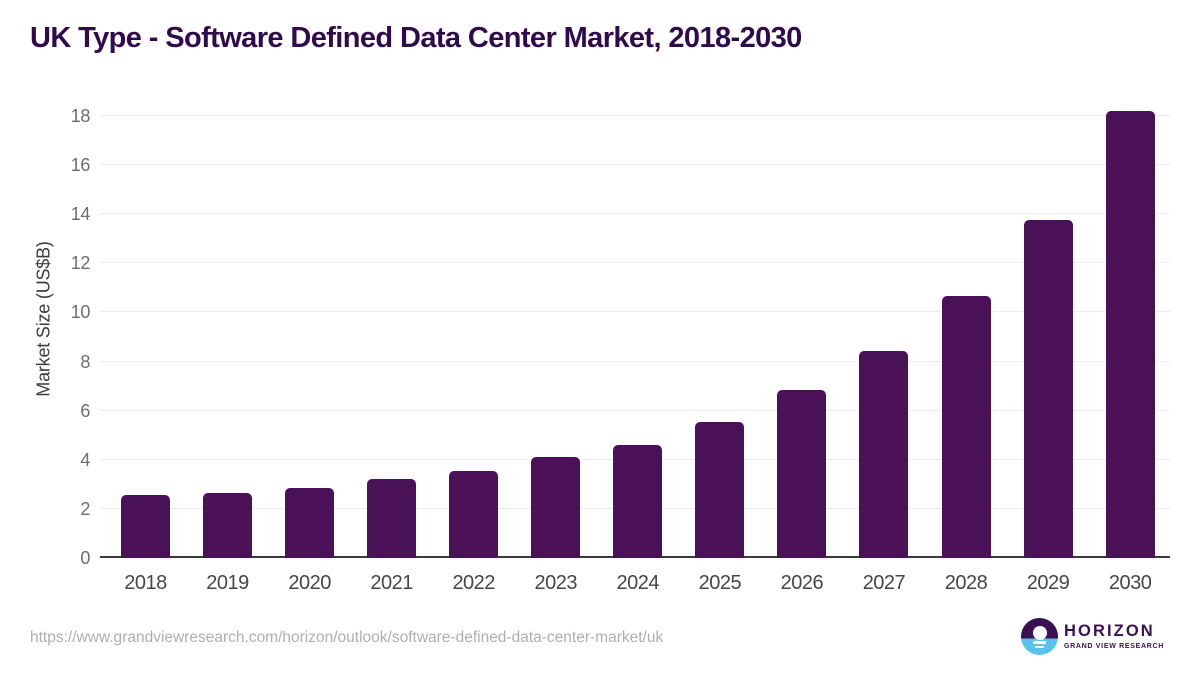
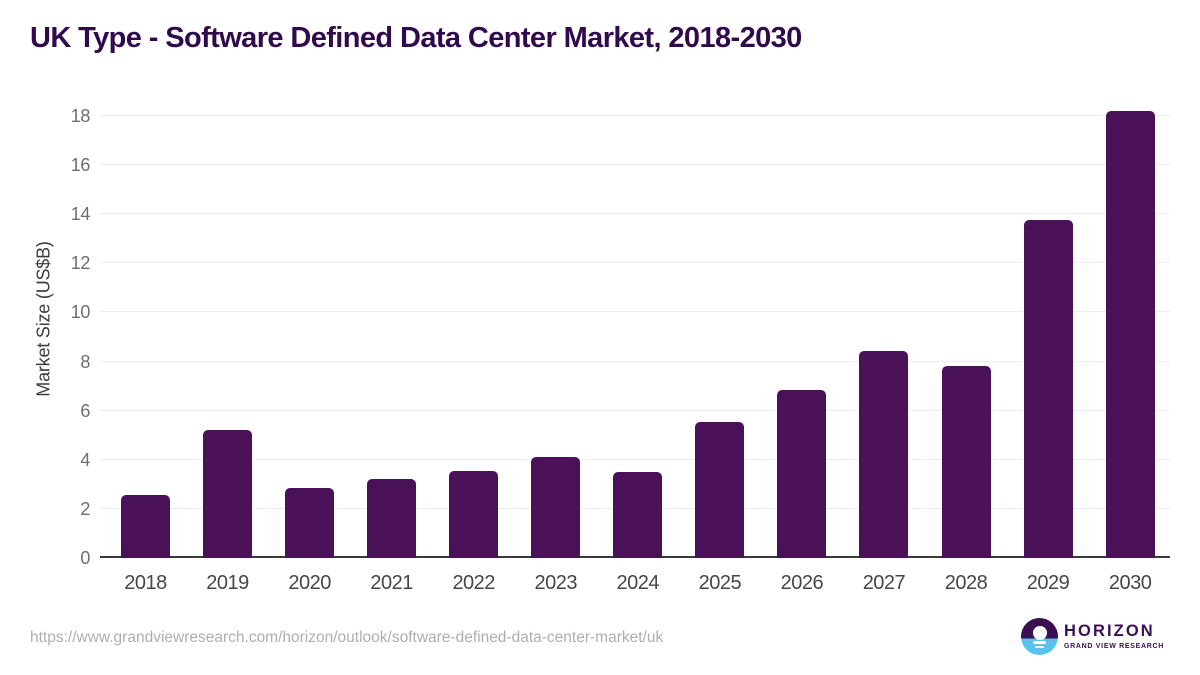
2019: 2.6 -> 5.2
2024: 4.6 -> 3.5
2028: 10.7 -> 7.8
